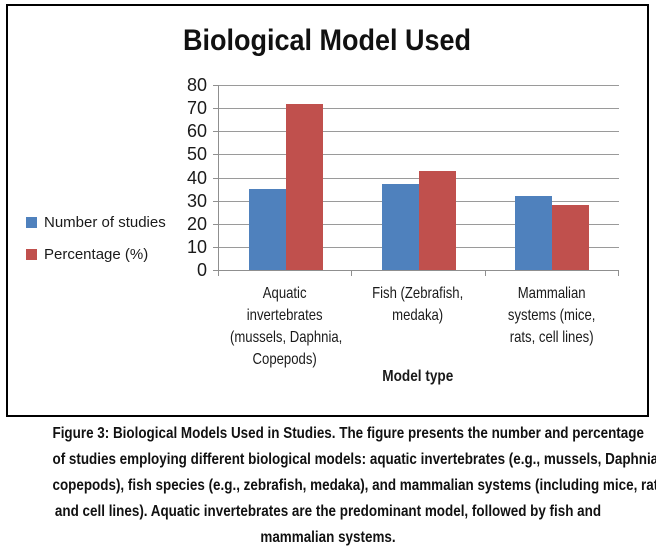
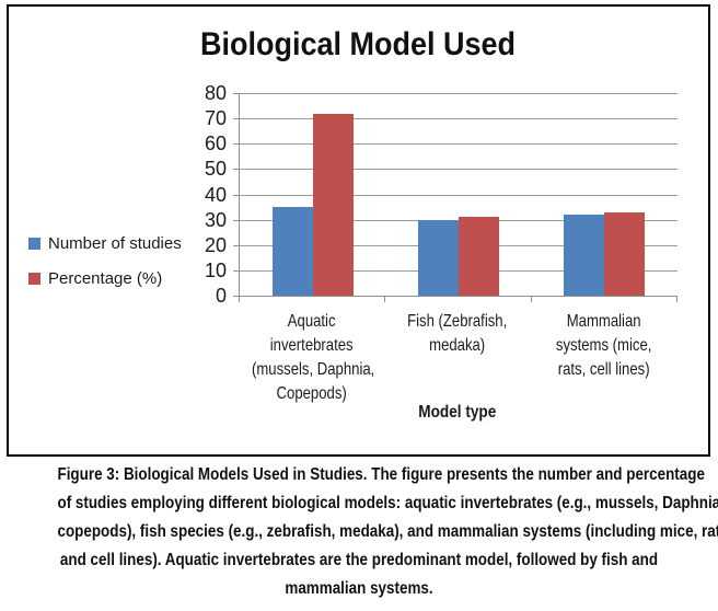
Number of studies/Fish (Zebrafish, medaka): 37 -> 30
Percentage (%)/Fish (Zebrafish, medaka): 43 -> 31
Percentage (%)/Mammalian systems (mice, rats, cell lines): 28 -> 33
